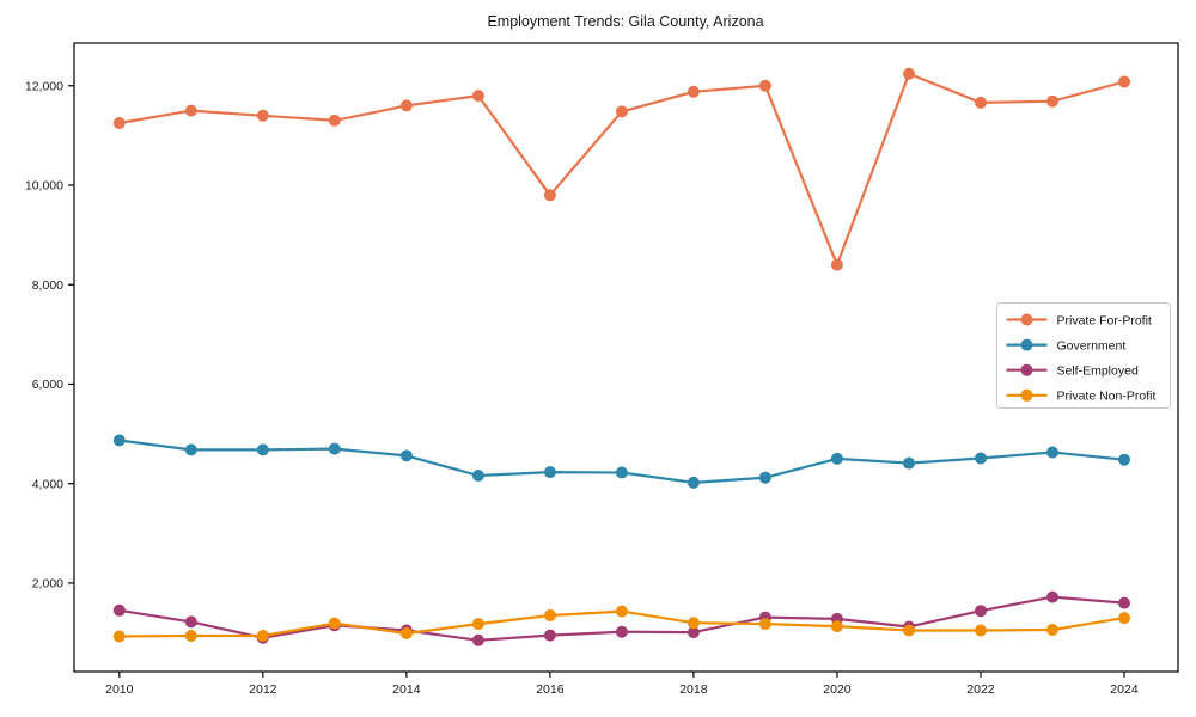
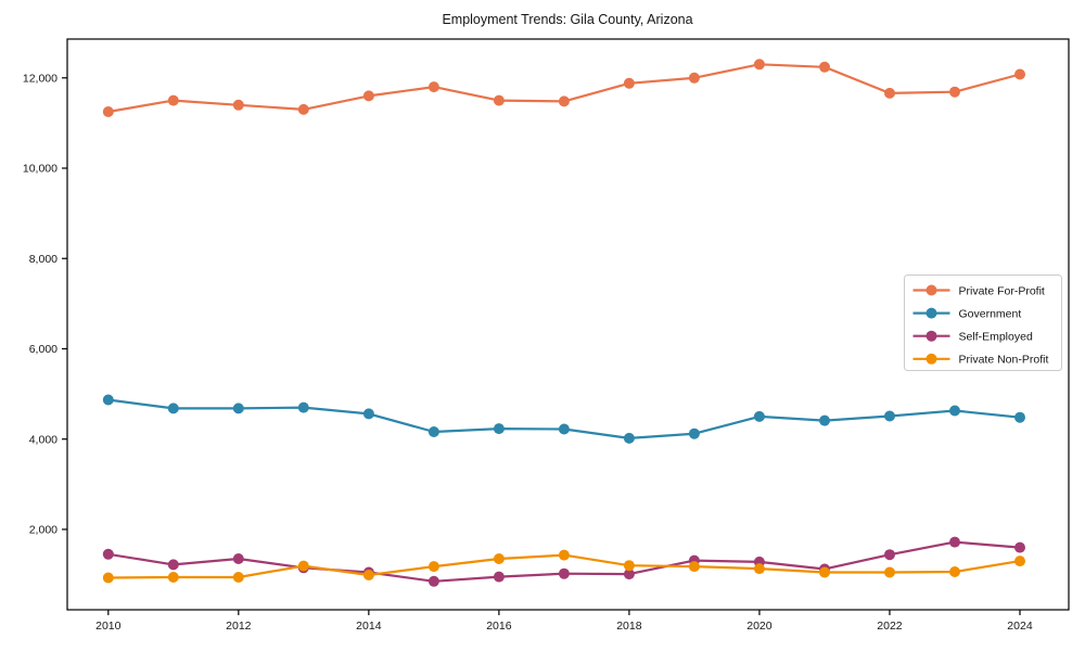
Self-Employed/2012: 900 -> 1400
Private For-Profit/2016: 9800 -> 11500
Private For-Profit/2020: 8400 -> 12300
